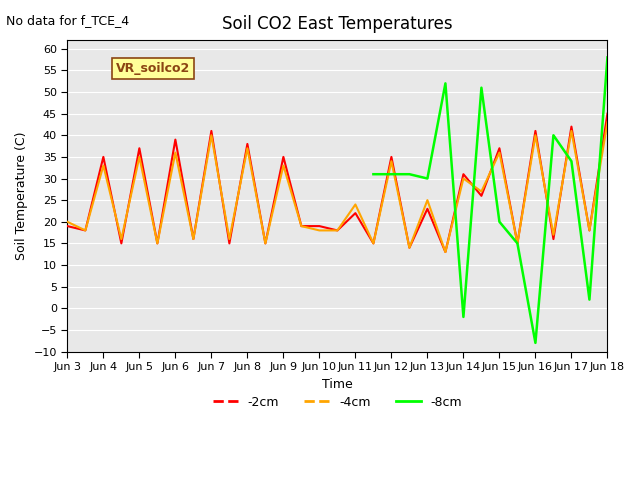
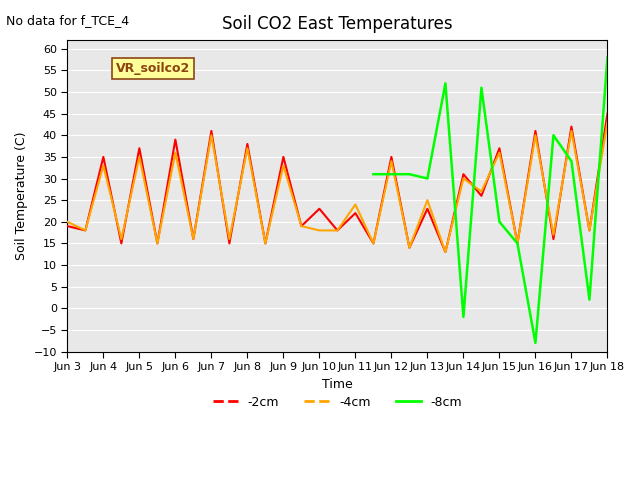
-2cm/Jun 10: 19 -> 23
